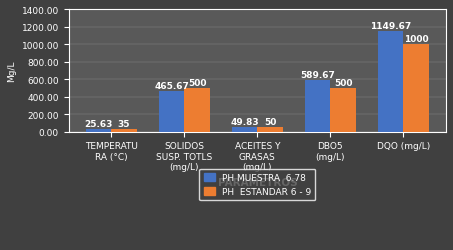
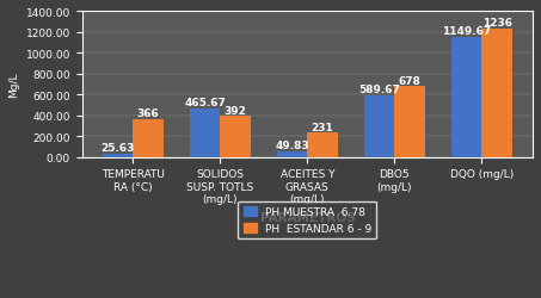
PH ESTANDAR 6 - 9/TEMPERATU RA (°C): 35 -> 366
PH ESTANDAR 6 - 9/SOLIDOS SUSP. TOTLS (mg/L): 500 -> 392
PH ESTANDAR 6 - 9/ACEITES Y GRASAS (mg/L): 50 -> 231
PH ESTANDAR 6 - 9/DBO5 (mg/L): 500 -> 678
PH ESTANDAR 6 - 9/DQO (mg/L): 1000 -> 1236
